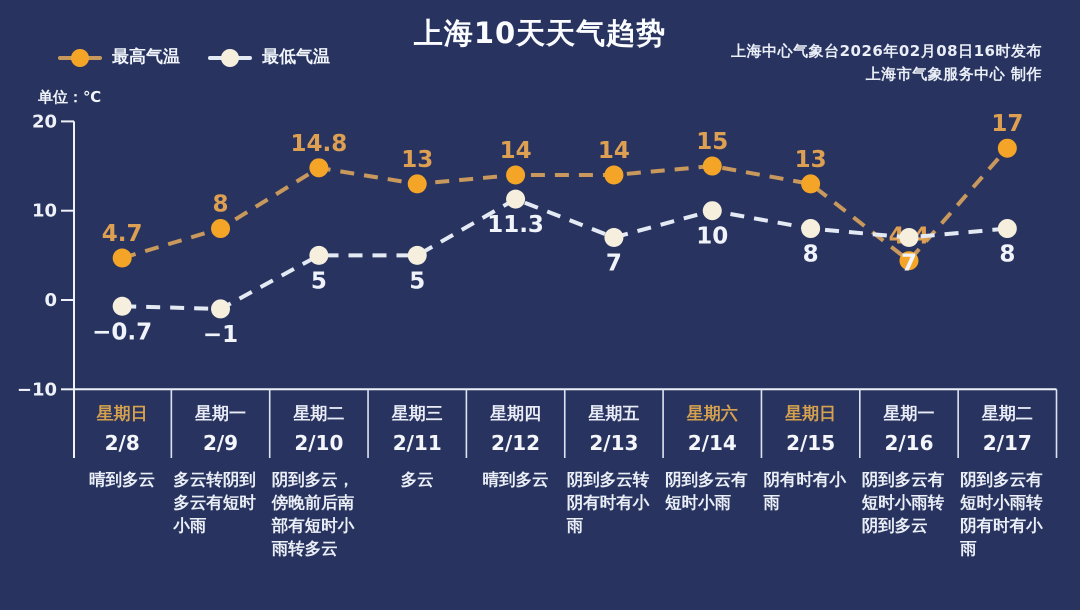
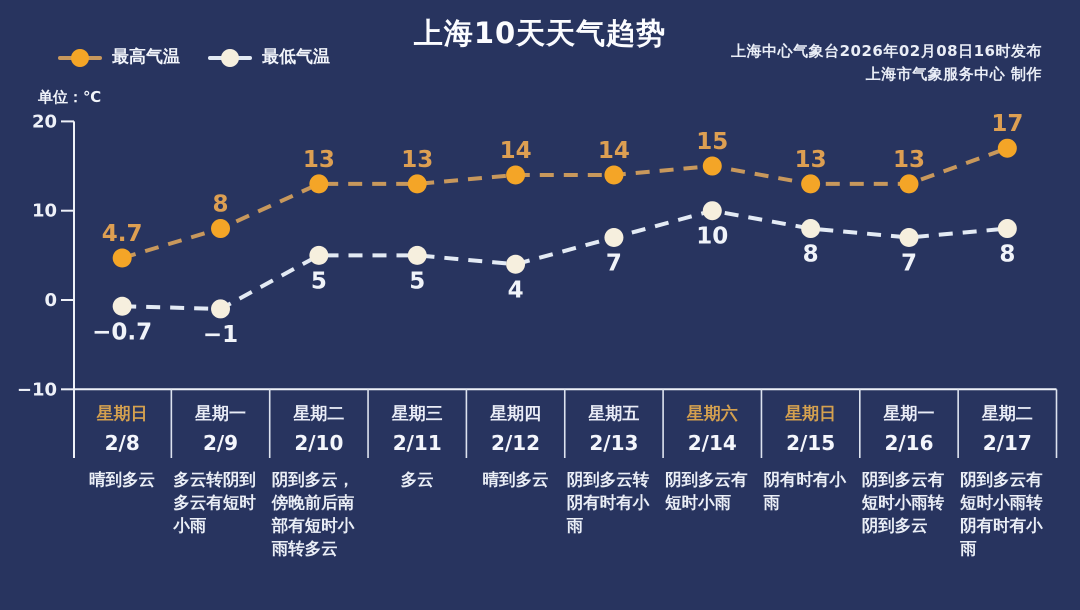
最高气温/2/10: 14.8 -> 13
最低气温/2/12: 11.3 -> 4
最高气温/2/16: 4.4 -> 13
